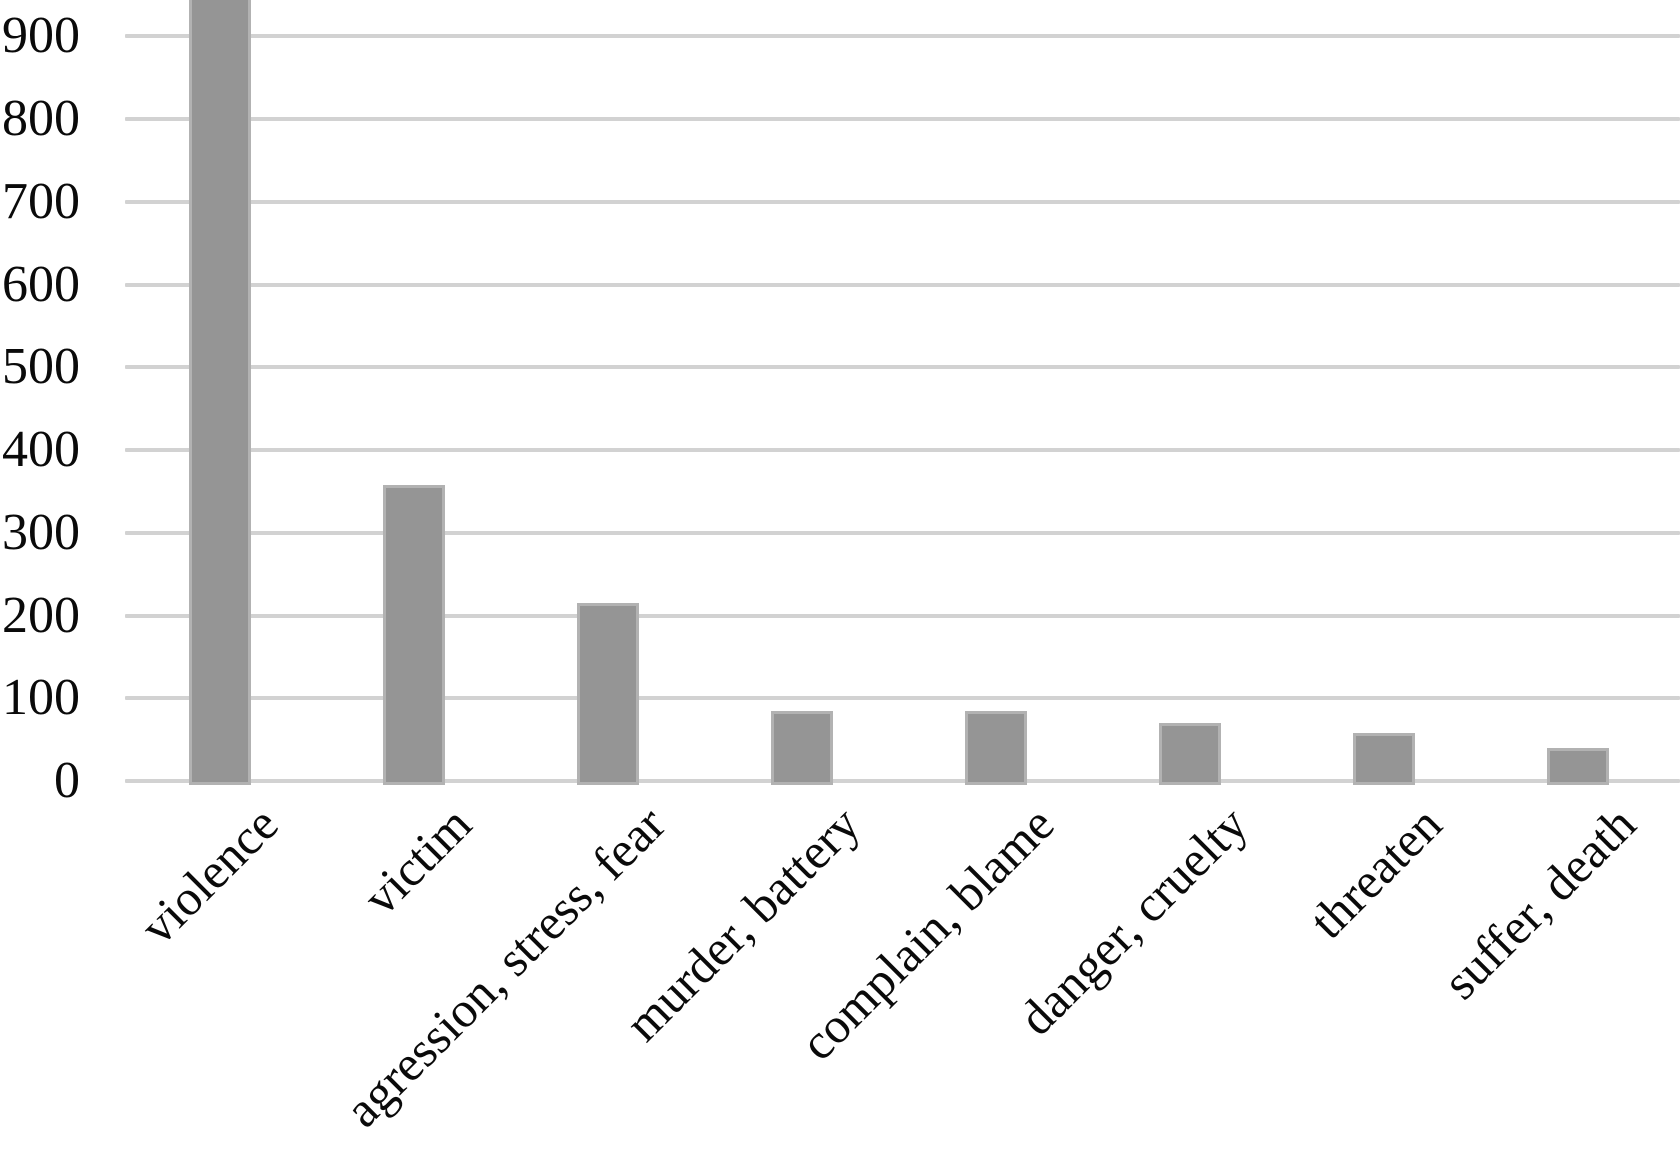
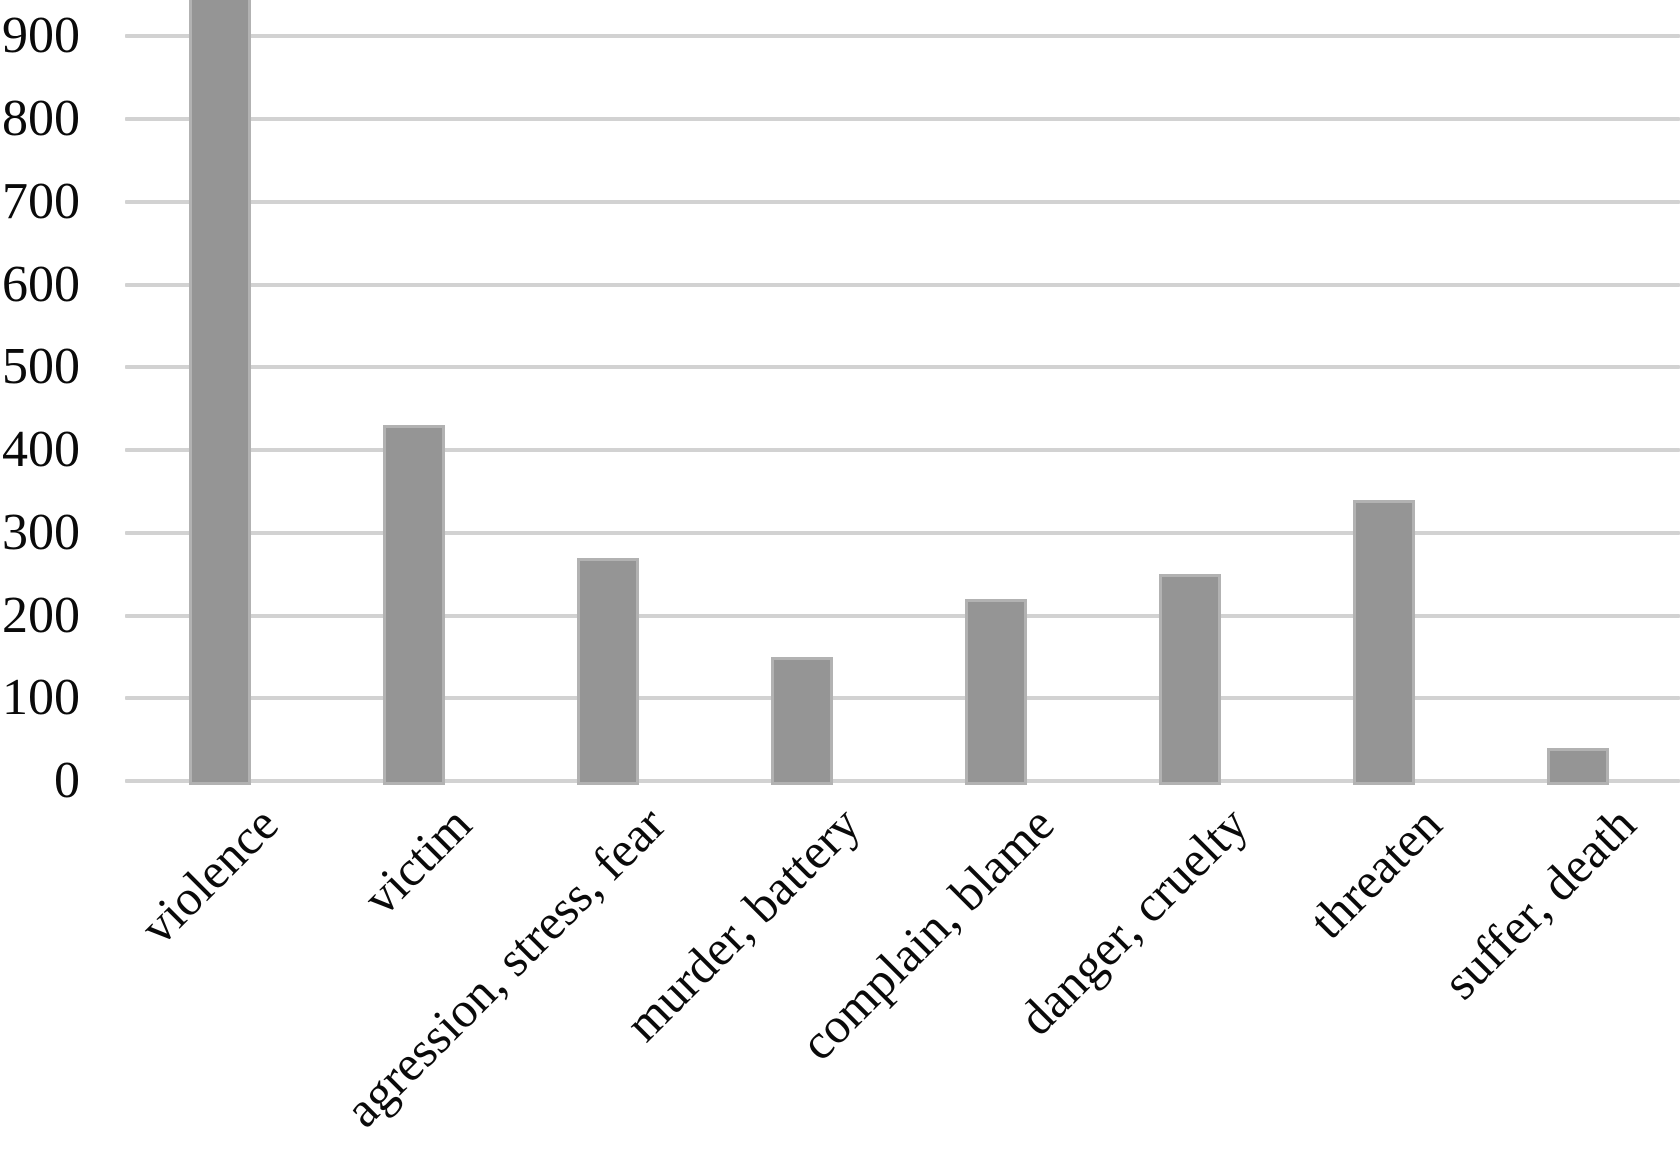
victim: 360 -> 430
agression, stress, fear: 220 -> 270
murder, battery: 80 -> 150
complain, blame: 80 -> 220
danger, cruelty: 70 -> 250
threaten: 60 -> 340
